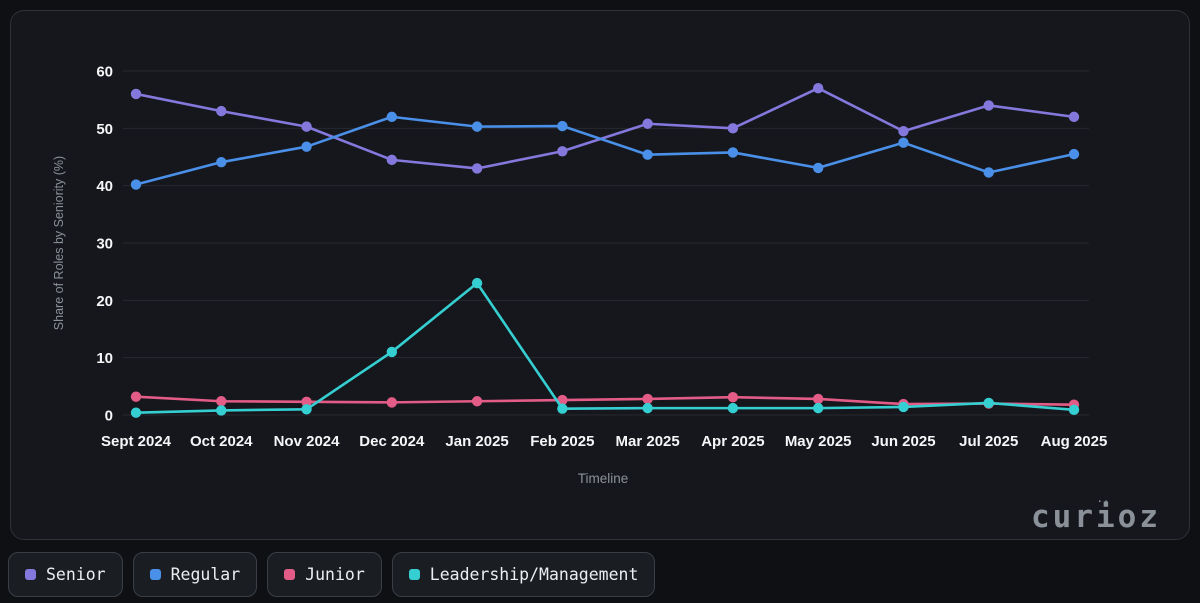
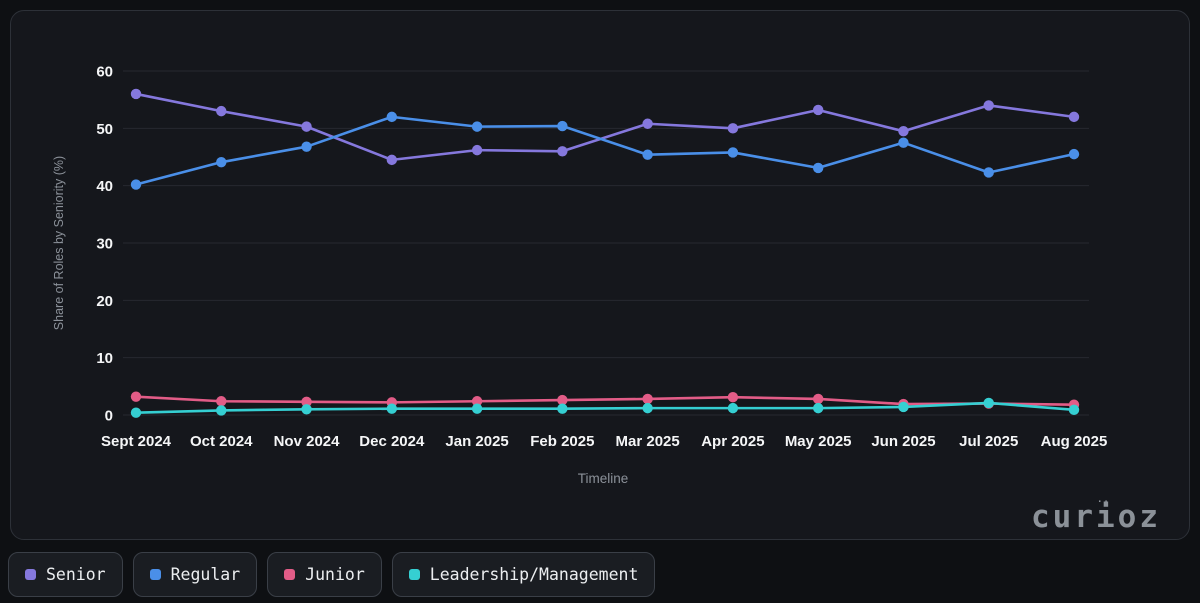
Leadership/Management/Dec 2024: 11 -> 1
Senior/Jan 2025: 43 -> 46
Leadership/Management/Jan 2025: 23 -> 1
Senior/May 2025: 57 -> 53
